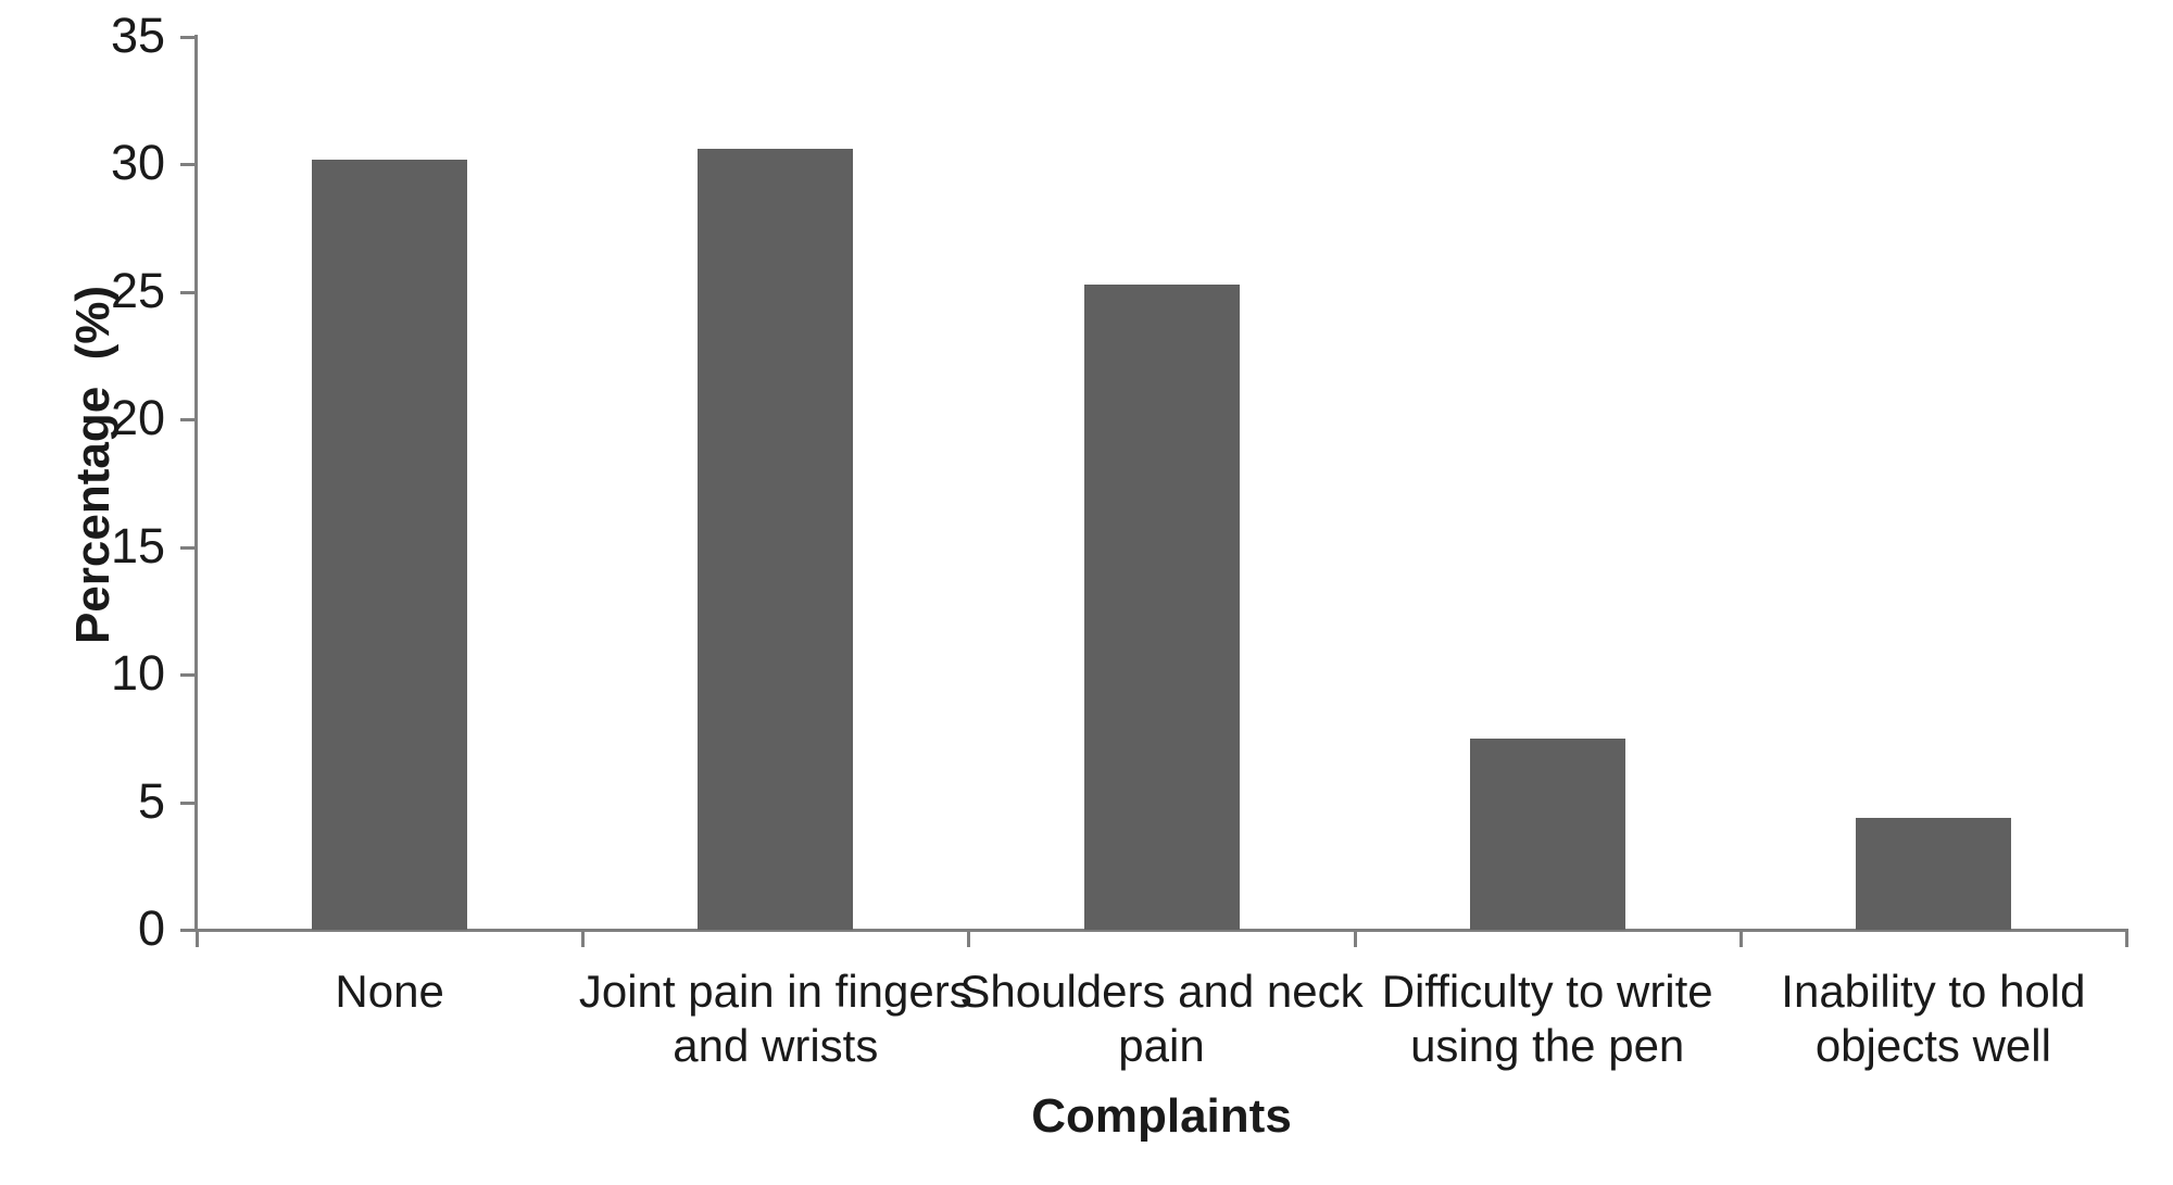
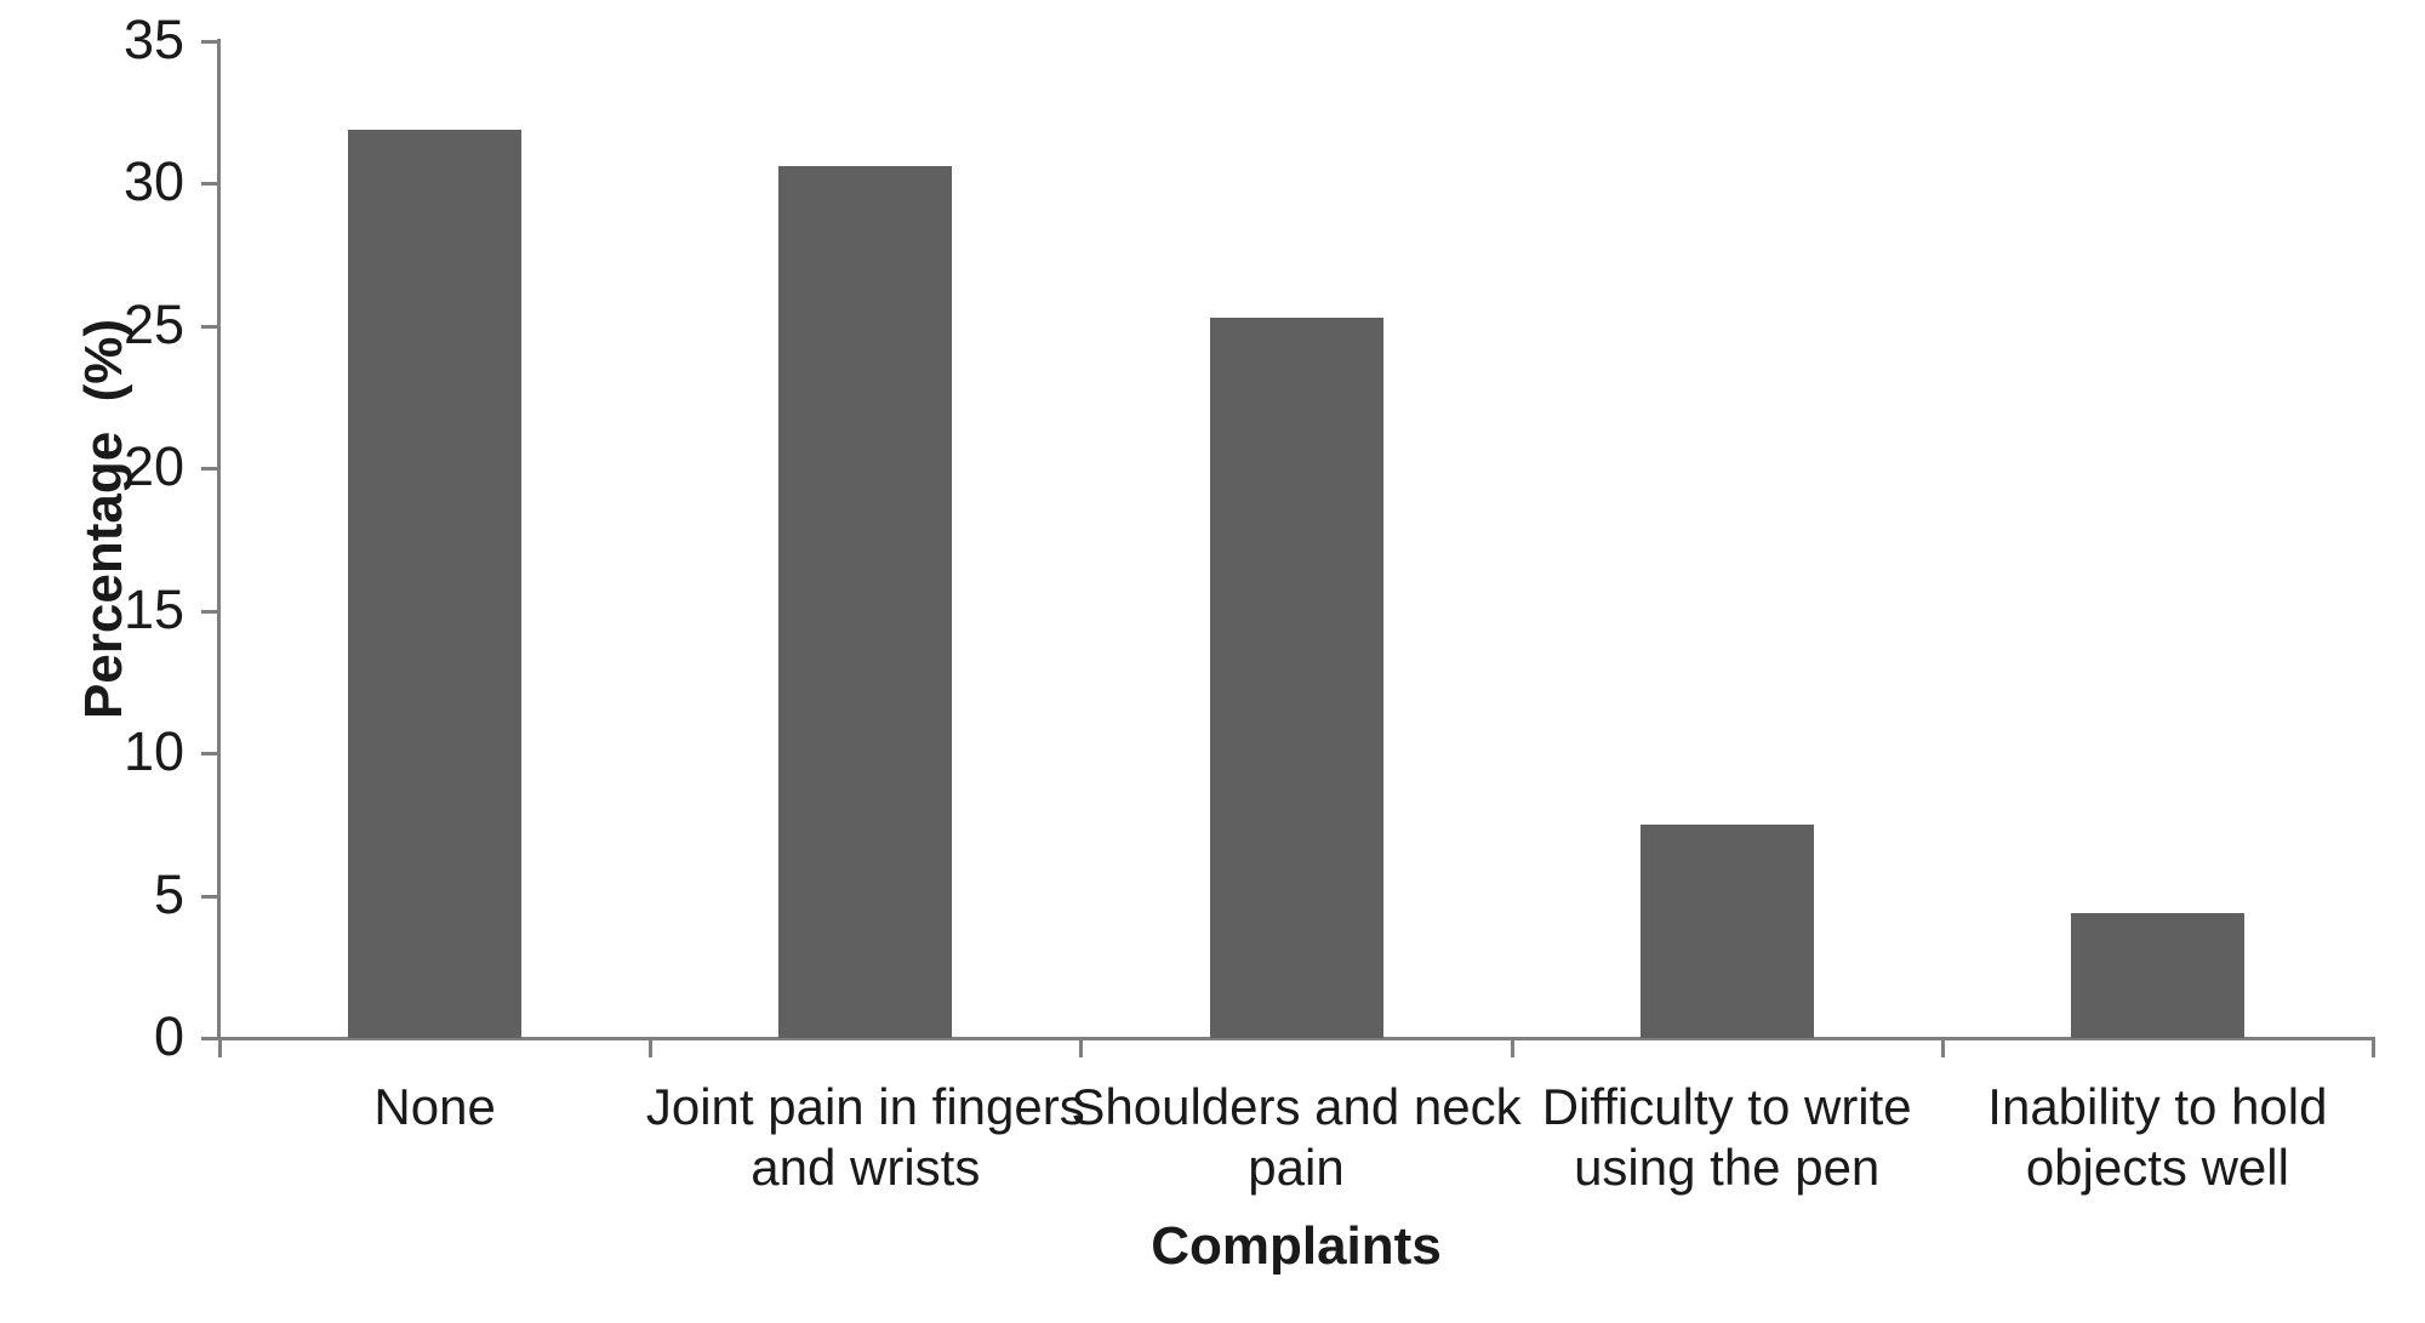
None: 30.2 -> 31.9
